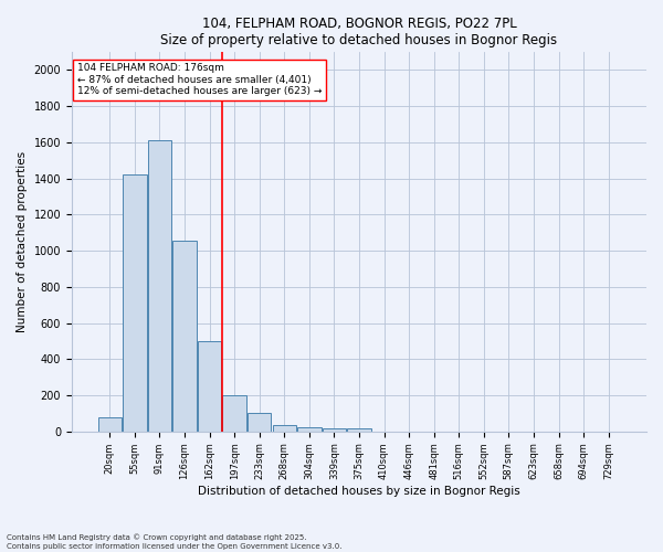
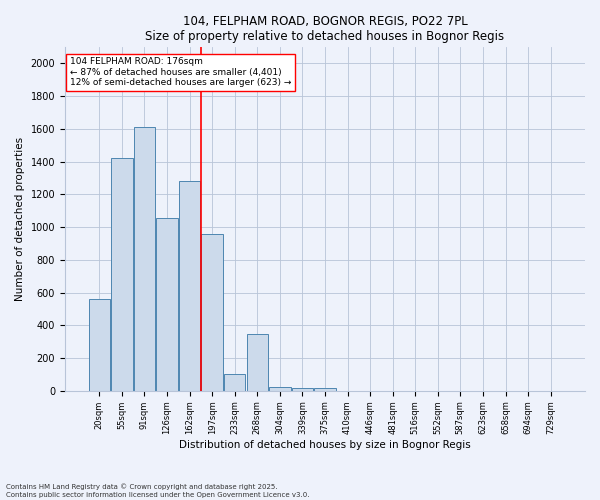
20sqm: 80 -> 560
162sqm: 500 -> 1280
197sqm: 200 -> 960
268sqm: 40 -> 350
